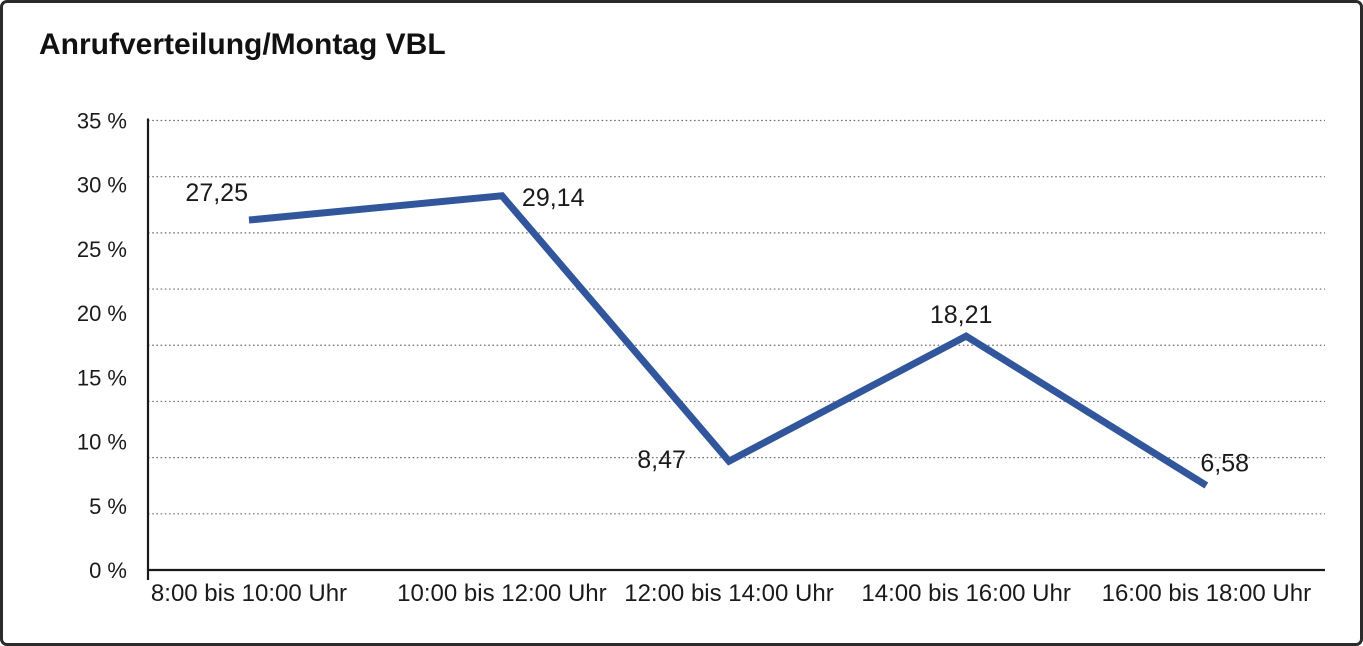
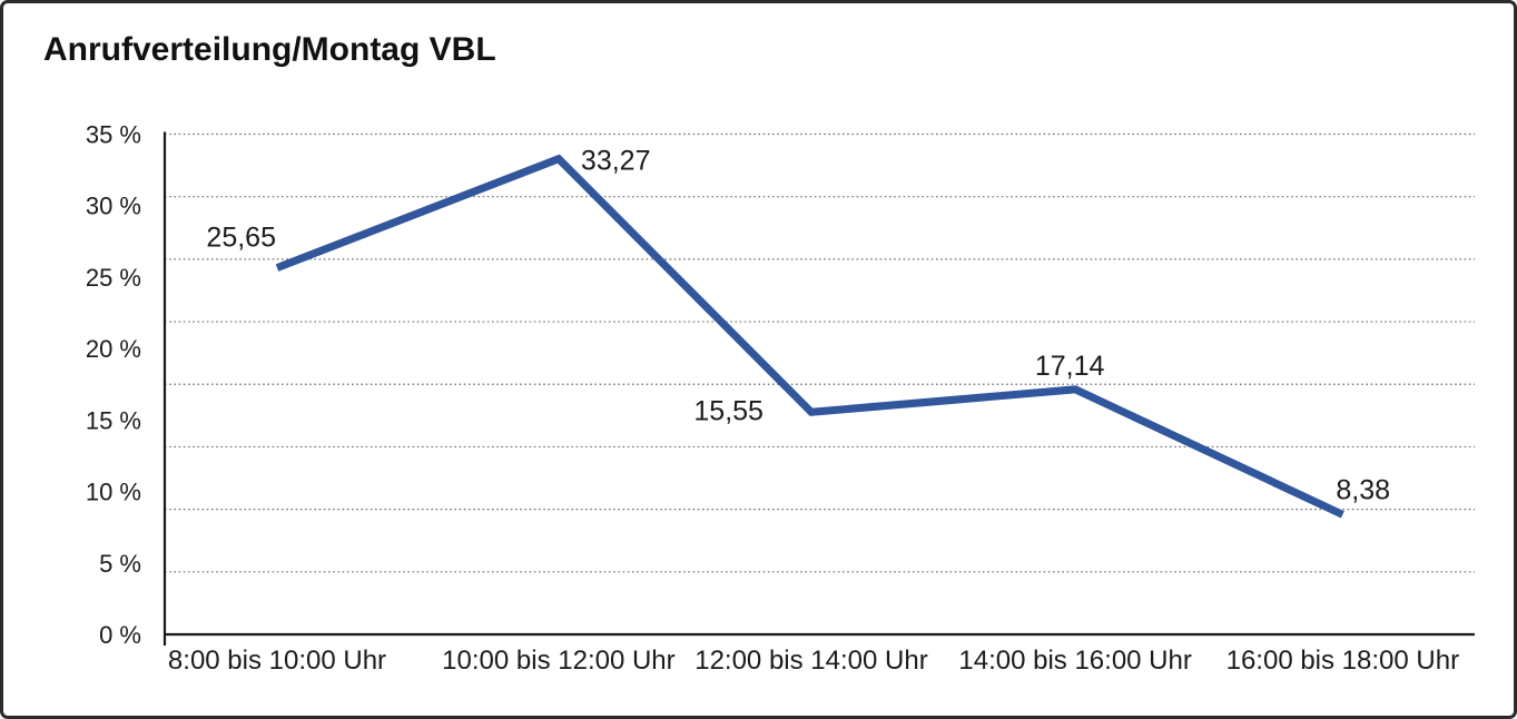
8:00 bis 10:00 Uhr: 27,25 -> 25,65
10:00 bis 12:00 Uhr: 29,14 -> 33,27
12:00 bis 14:00 Uhr: 8,47 -> 15,55
14:00 bis 16:00 Uhr: 18,21 -> 17,14
16:00 bis 18:00 Uhr: 6,58 -> 8,38
